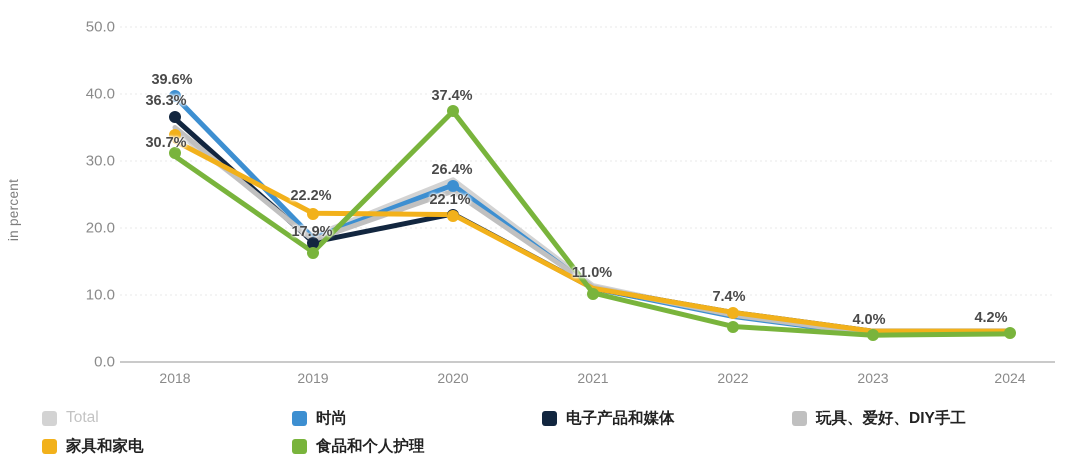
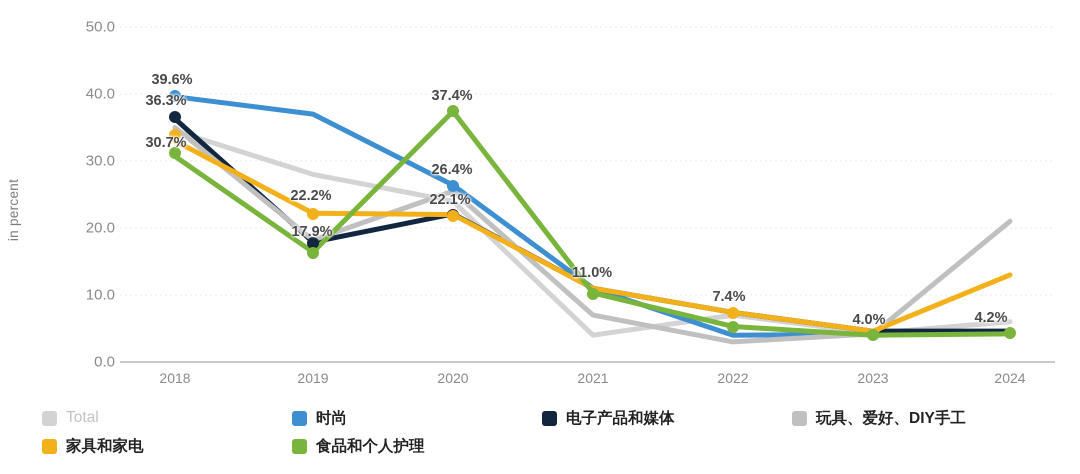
Total/2019: 19 -> 28
时尚/2019: 18 -> 37
Total/2020: 27 -> 24
Total/2021: 11 -> 4
玩具、爱好、DIY手工/2021: 11 -> 7
时尚/2022: 7 -> 4
玩具、爱好、DIY手工/2022: 7 -> 3
Total/2024: 4 -> 6
玩具、爱好、DIY手工/2024: 4 -> 21
家具和家电/2024: 5 -> 13
